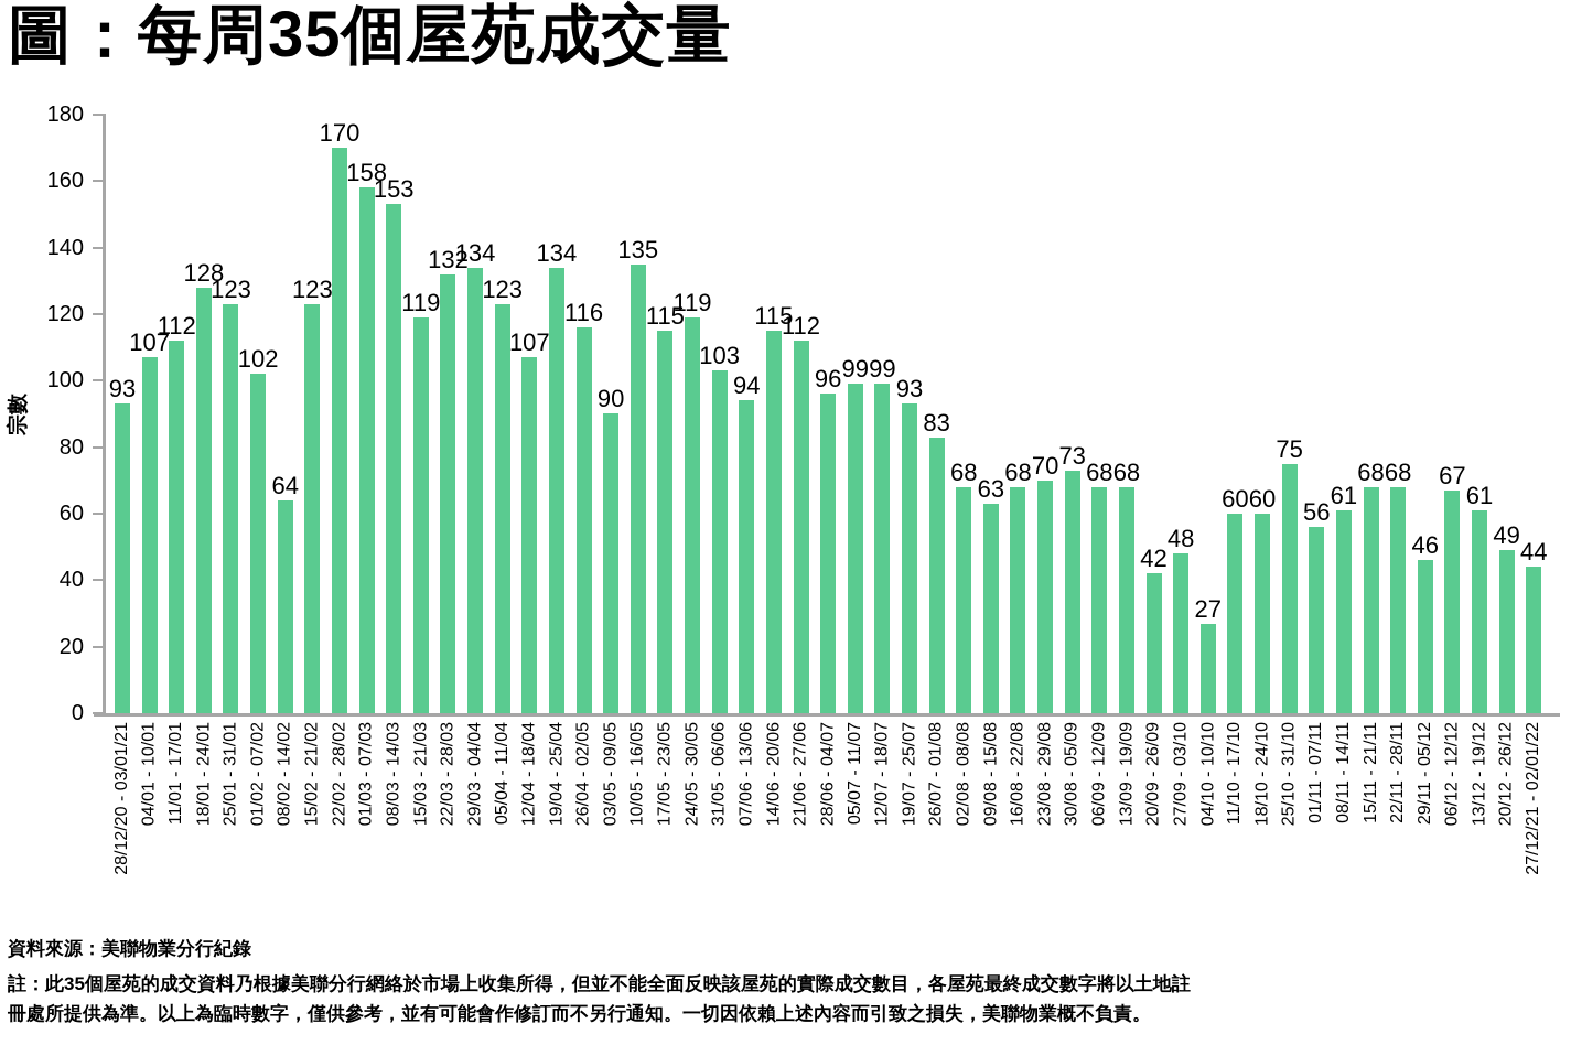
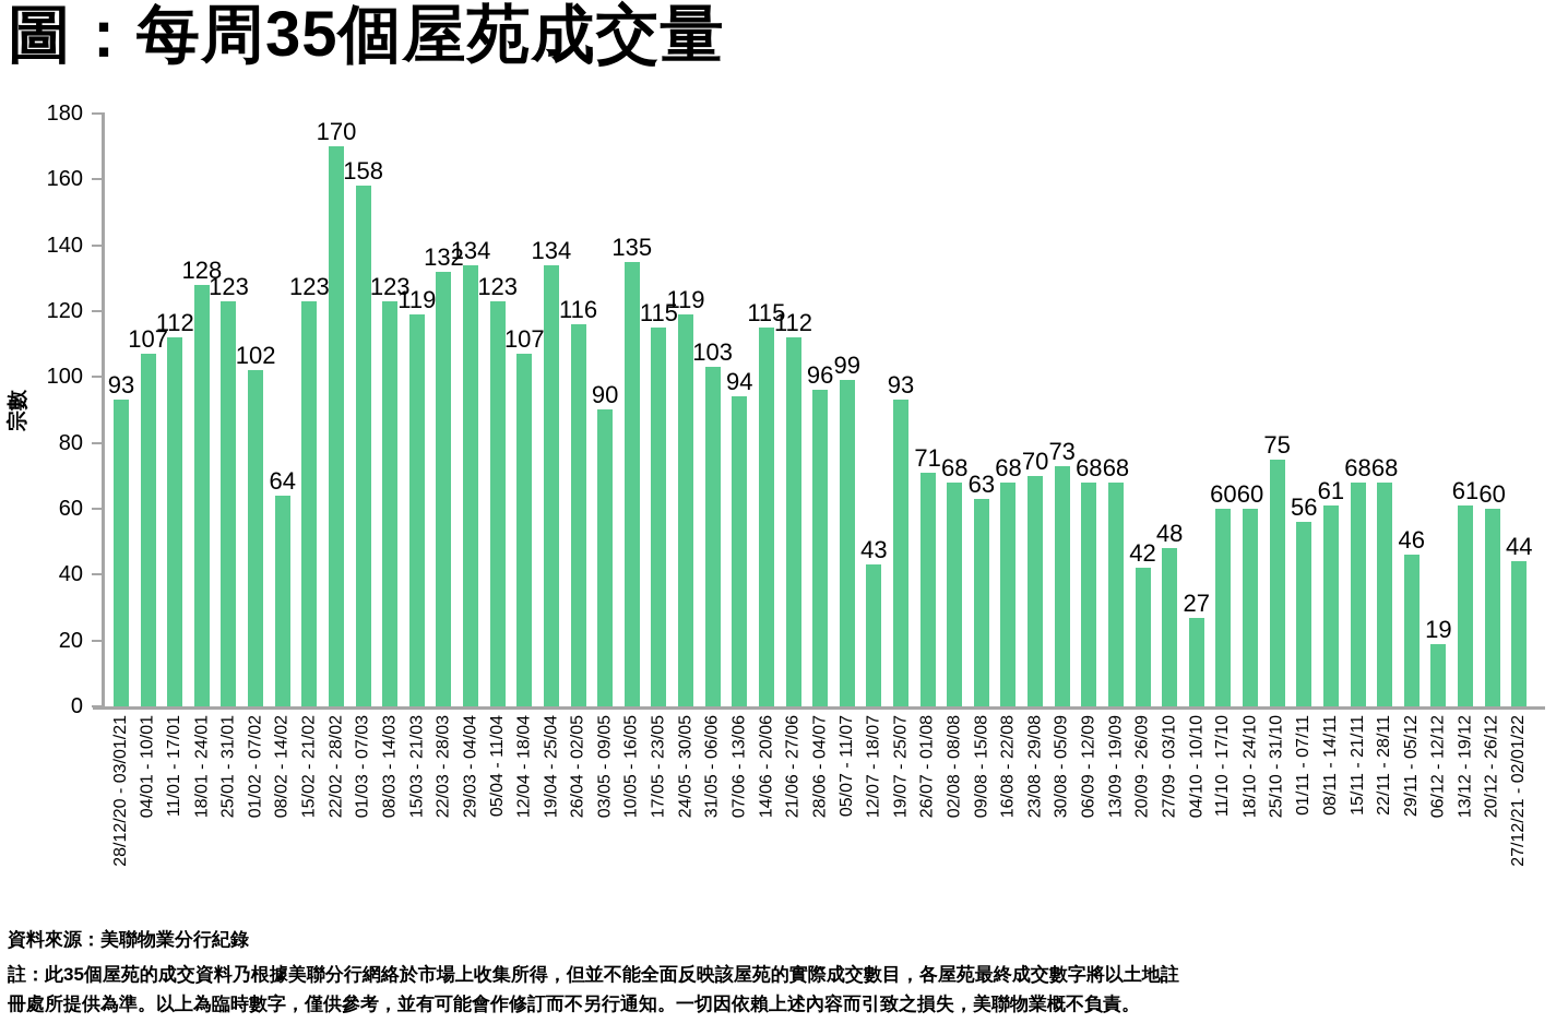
08/03 - 14/03: 153 -> 123
12/07 - 18/07: 99 -> 43
26/07 - 01/08: 83 -> 71
06/12 - 12/12: 67 -> 19
20/12 - 26/12: 49 -> 60
